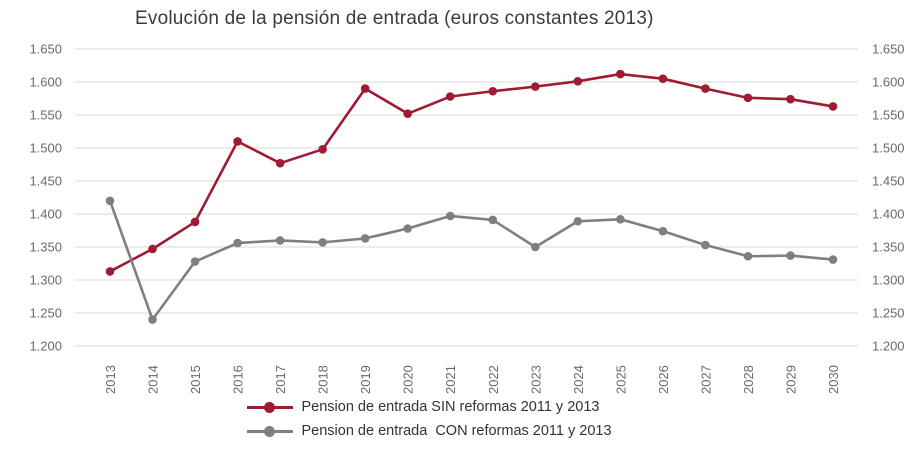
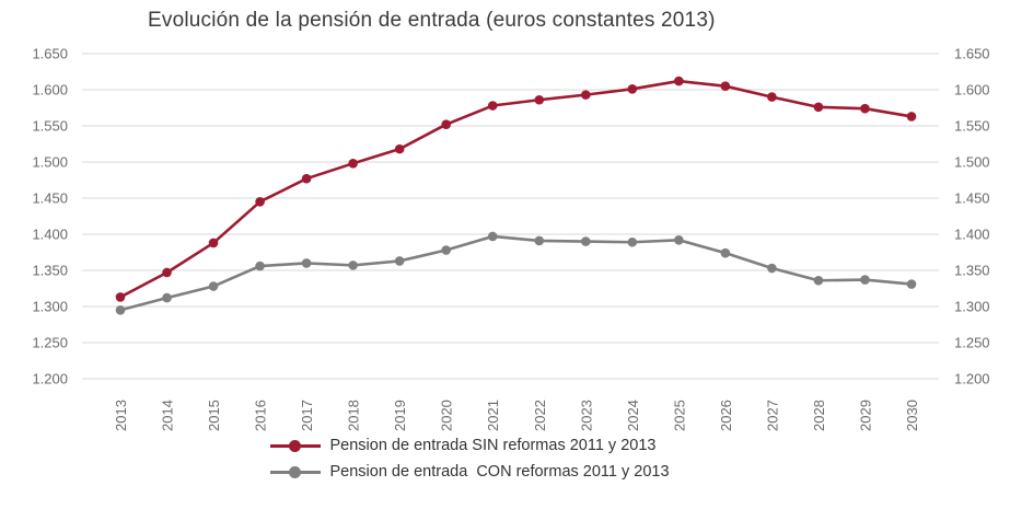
Pension de entrada CON reformas 2011 y 2013/2013: 1420 -> 1300
Pension de entrada CON reformas 2011 y 2013/2014: 1240 -> 1310
Pension de entrada SIN reformas 2011 y 2013/2016: 1510 -> 1440
Pension de entrada SIN reformas 2011 y 2013/2019: 1590 -> 1520
Pension de entrada CON reformas 2011 y 2013/2023: 1350 -> 1390
